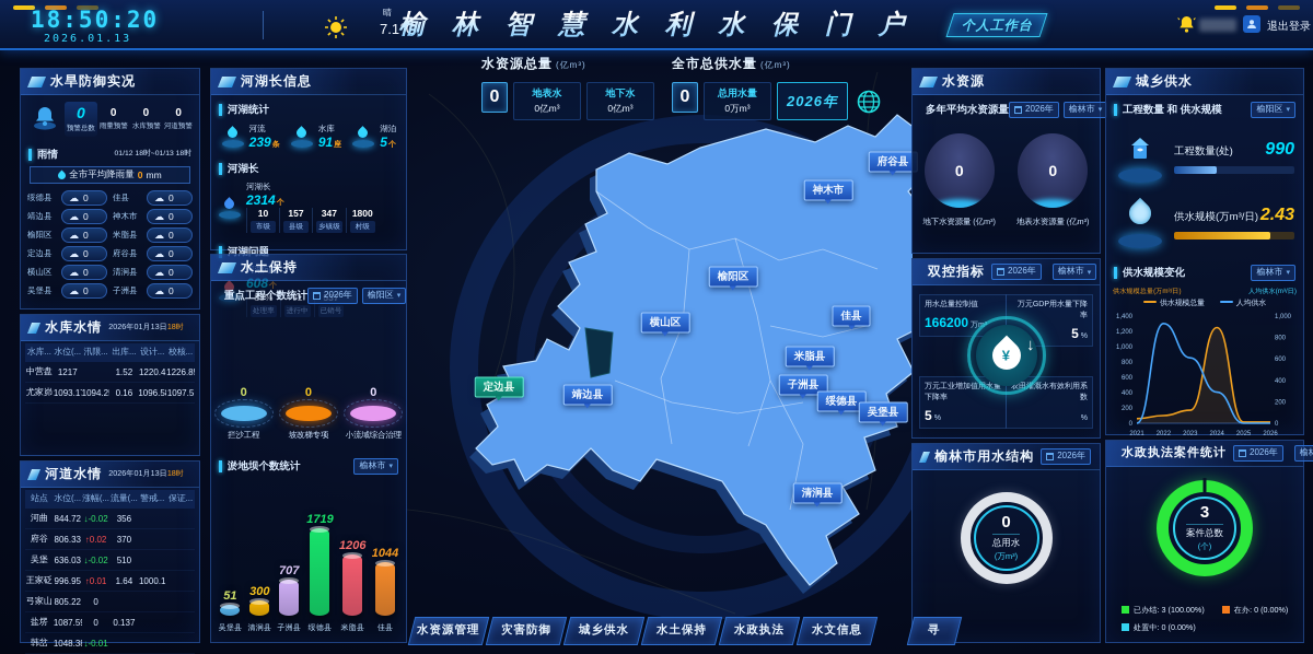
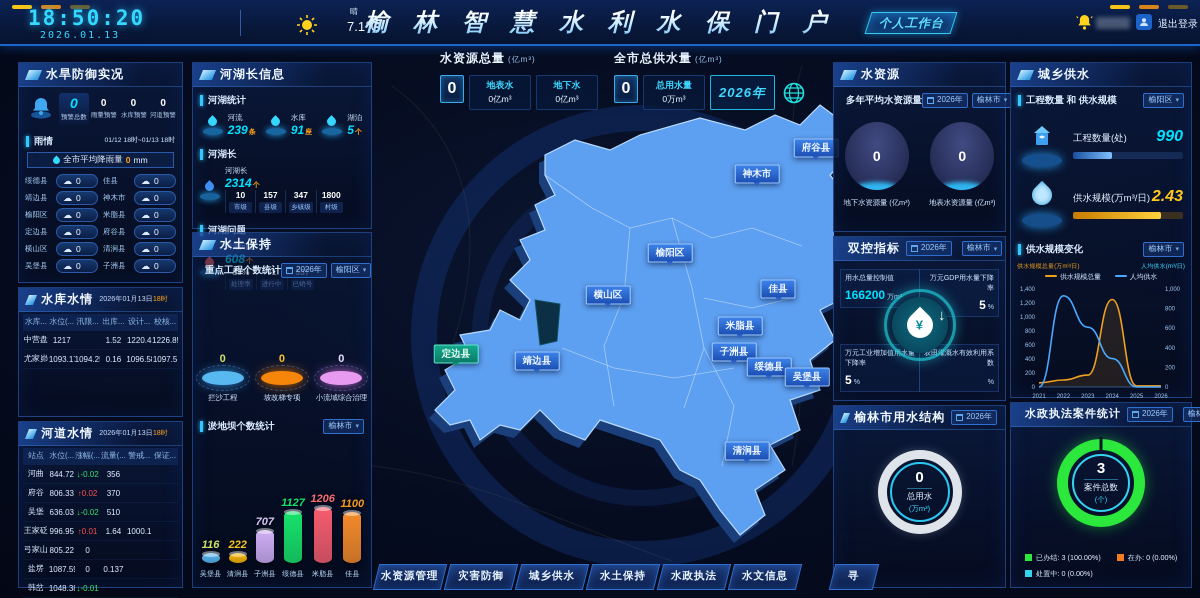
淤地坝个数统计/吴堡县: 51 -> 116
淤地坝个数统计/清涧县: 300 -> 222
淤地坝个数统计/绥德县: 1719 -> 1127
淤地坝个数统计/佳县: 1044 -> 1100
